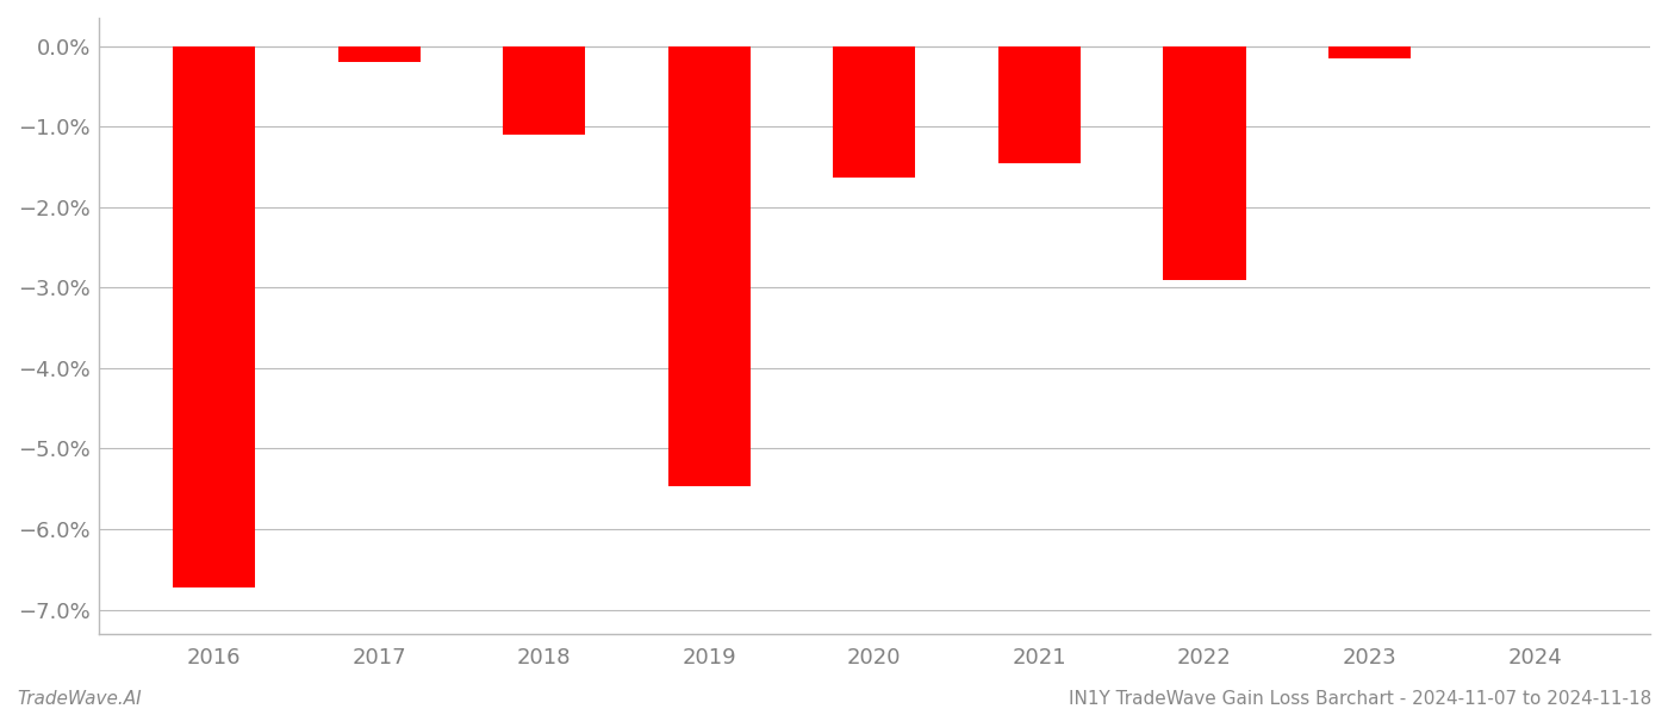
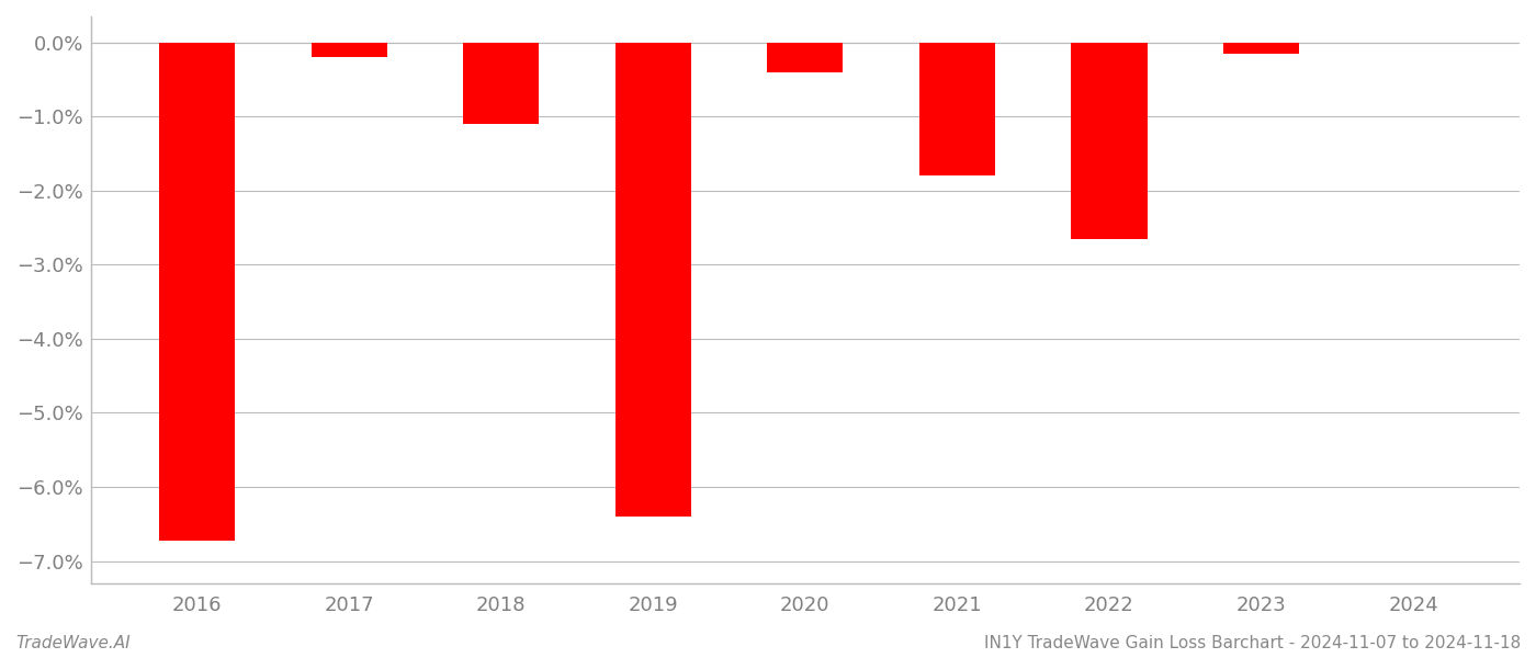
2019: -5.46% -> -6.40%
2020: -1.64% -> -0.40%
2021: -1.46% -> -1.80%
2022: -2.90% -> -2.65%
